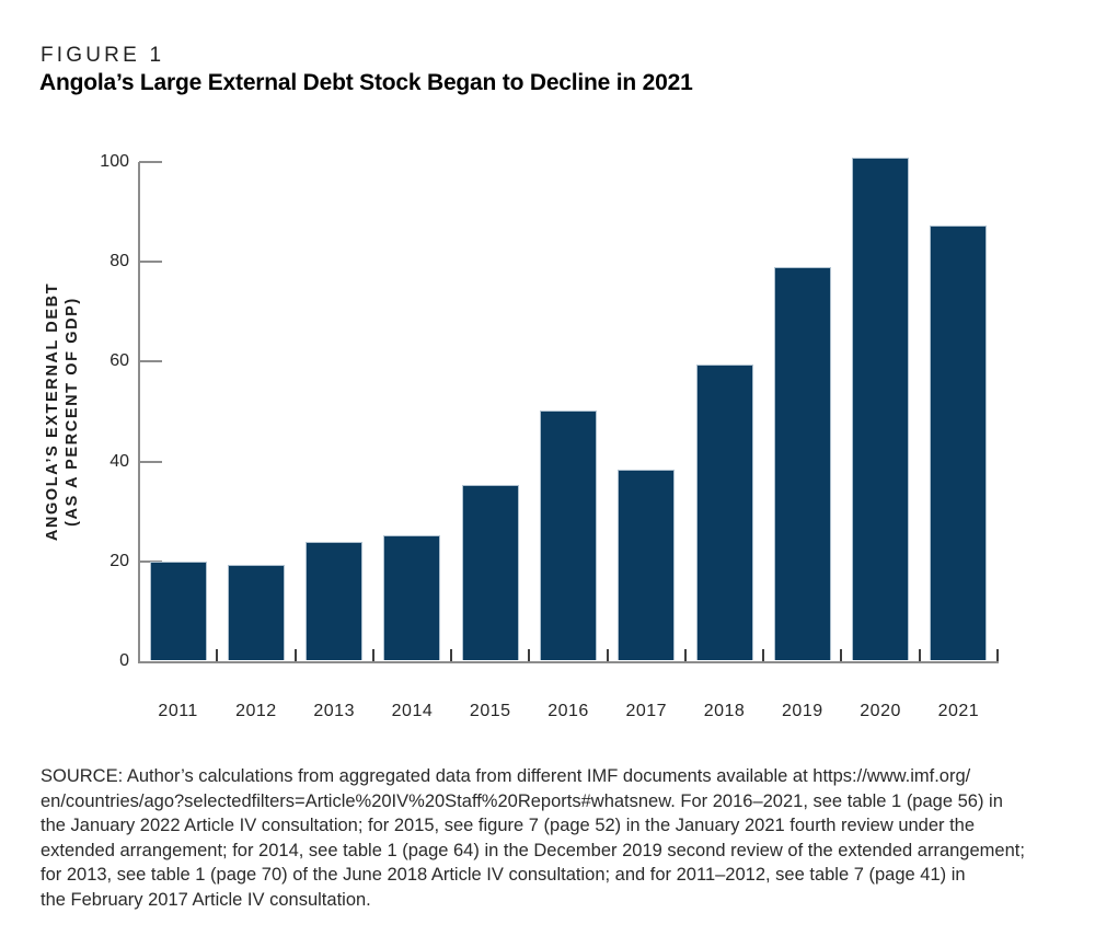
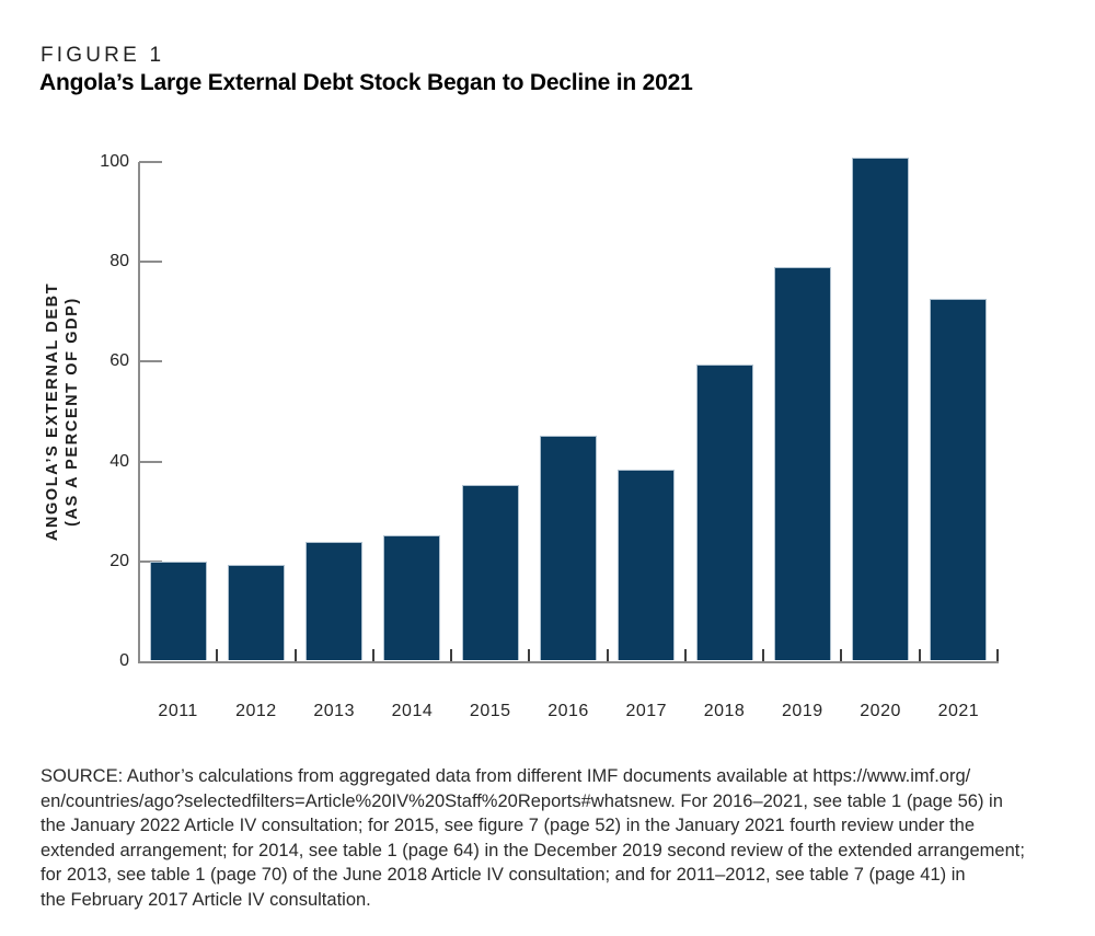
2016: 50 -> 45
2021: 87 -> 72
